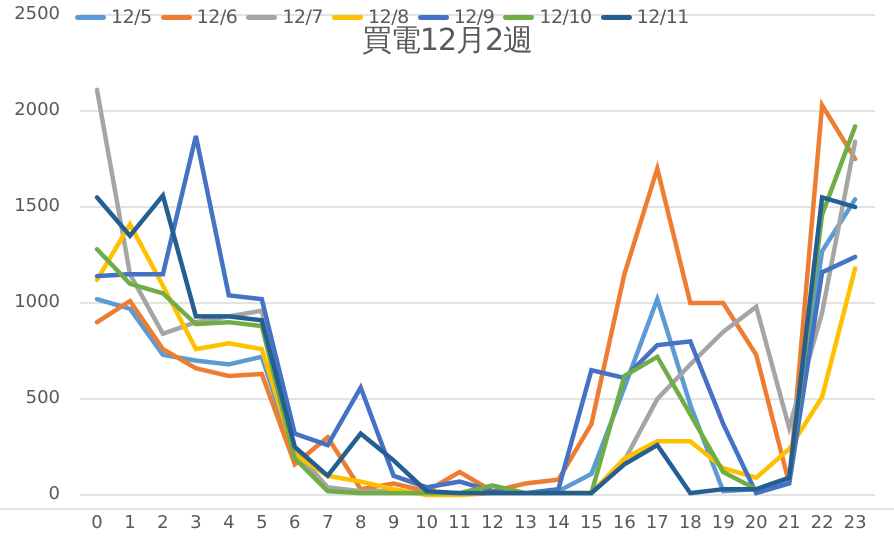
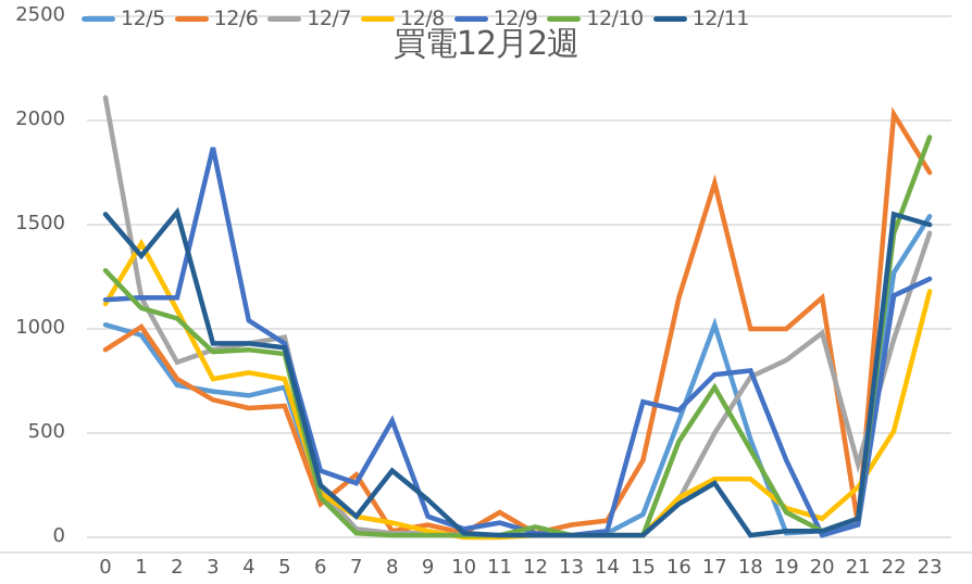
12/9/5: 1020 -> 930
12/10/16: 620 -> 460
12/7/18: 680 -> 770
12/6/20: 730 -> 1150
12/7/23: 1840 -> 1460
